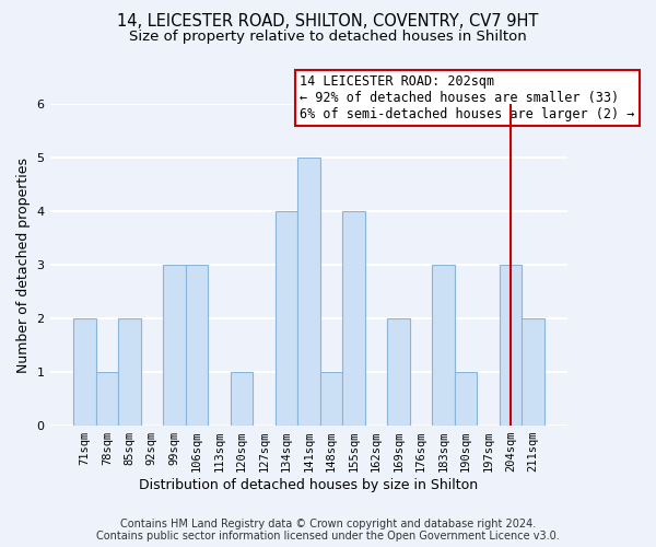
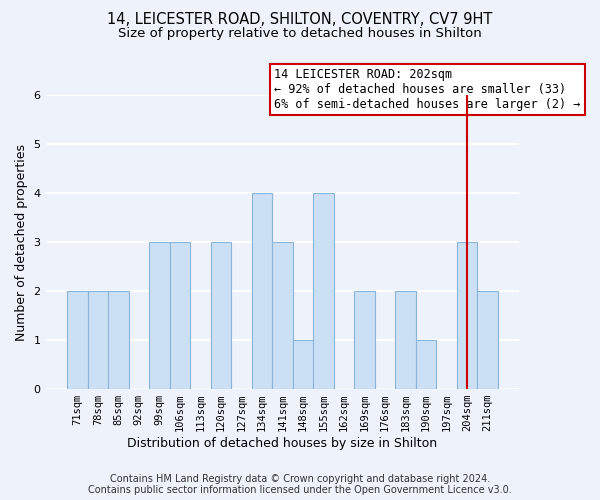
78sqm: 1 -> 2
120sqm: 1 -> 3
141sqm: 5 -> 3
183sqm: 3 -> 2
